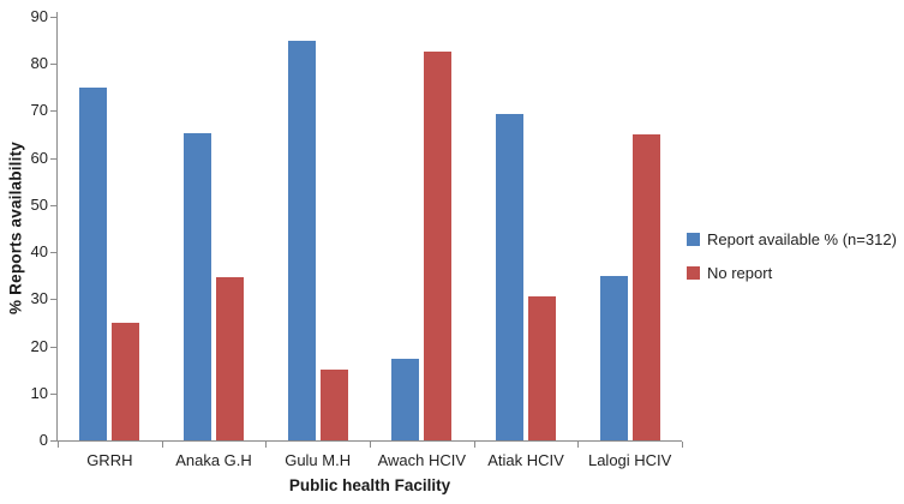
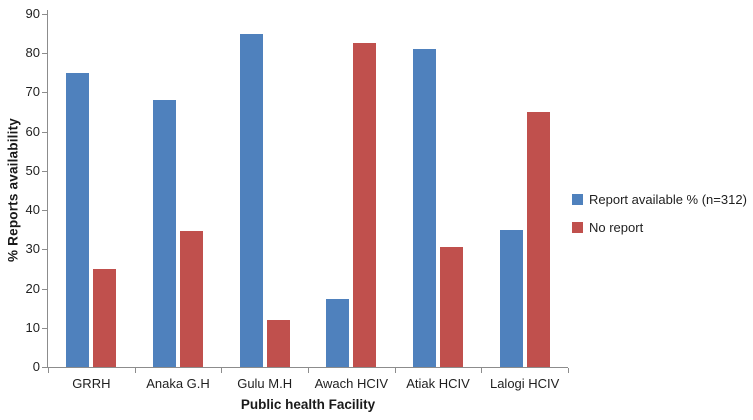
Report available % (n=312)/Anaka G.H: 65 -> 68
No report/Gulu M.H: 15 -> 12
Report available % (n=312)/Atiak HCIV: 69 -> 81
